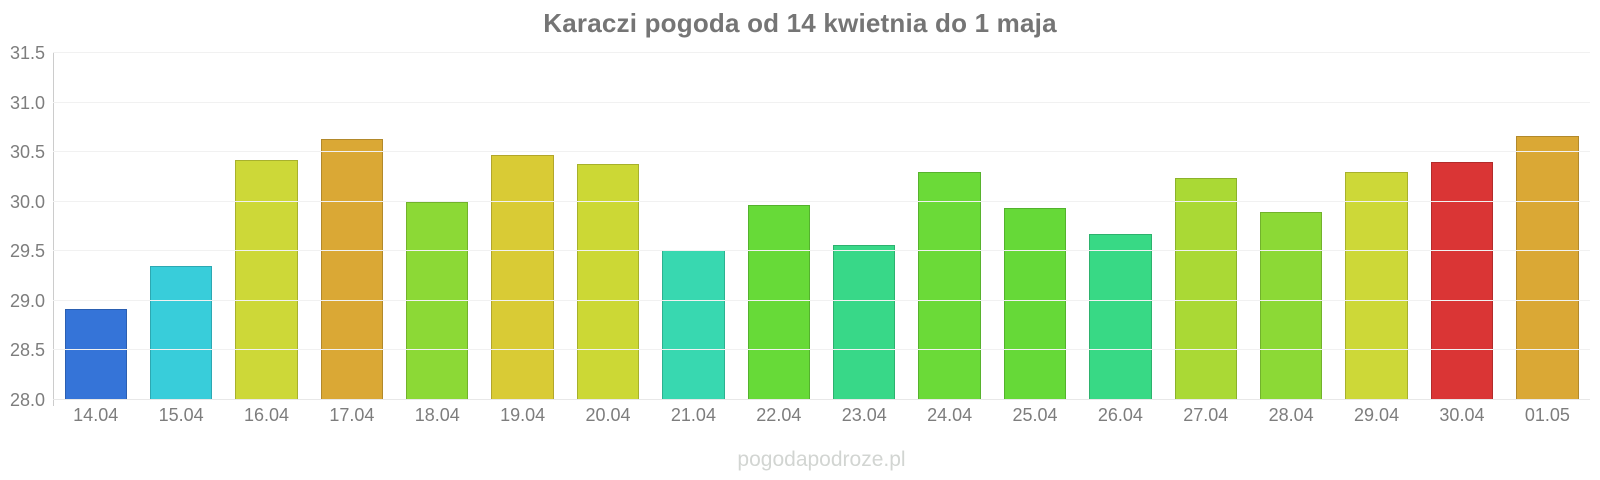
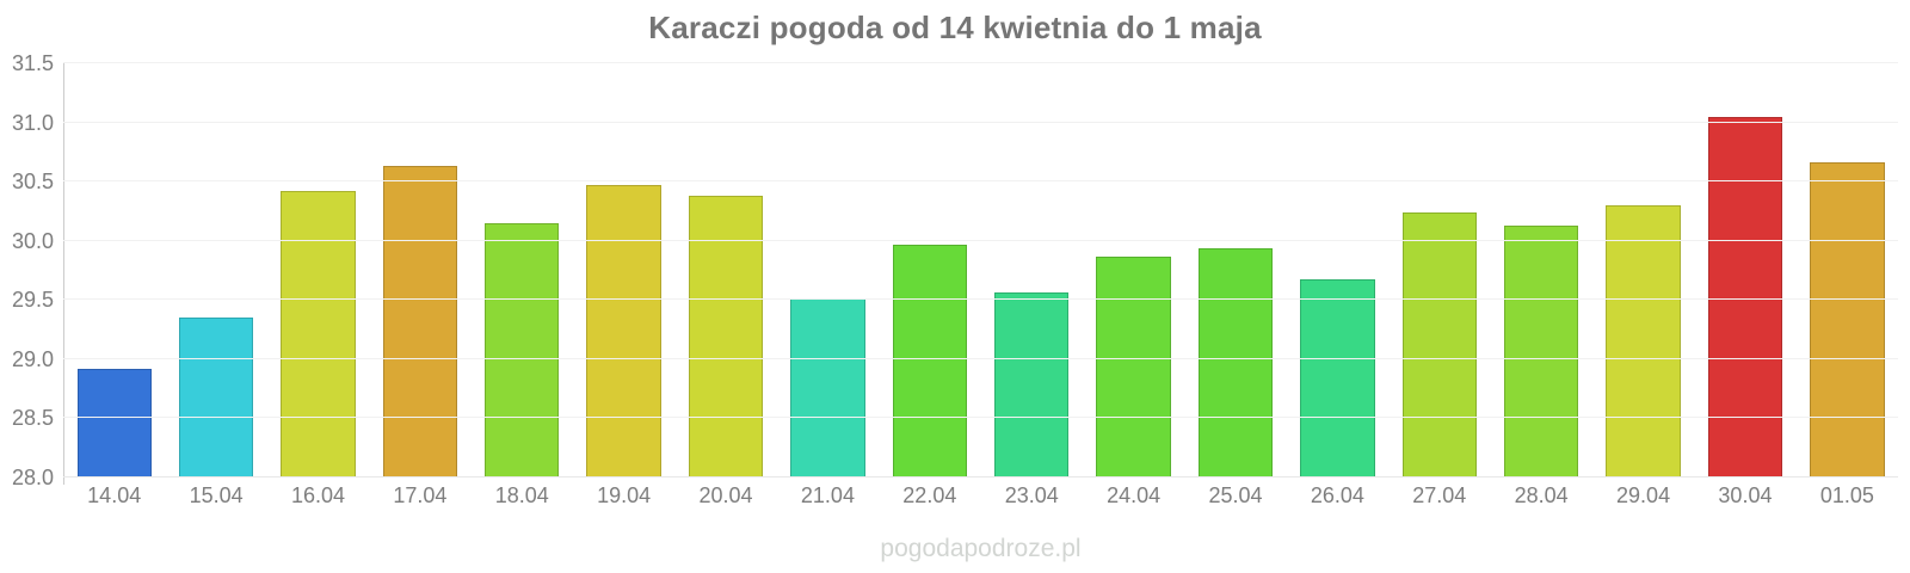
18.04: 30.0 -> 30.1
24.04: 30.3 -> 29.9
28.04: 29.9 -> 30.1
30.04: 30.4 -> 31.1
